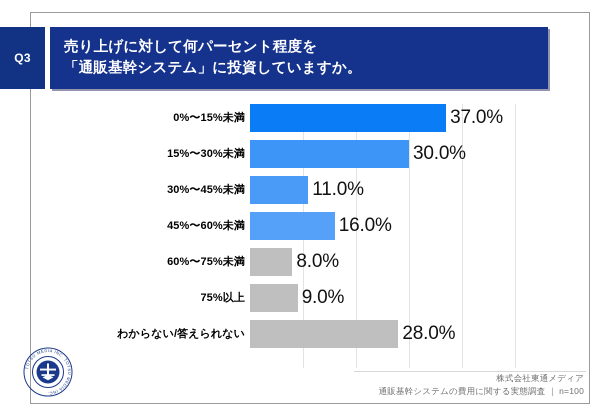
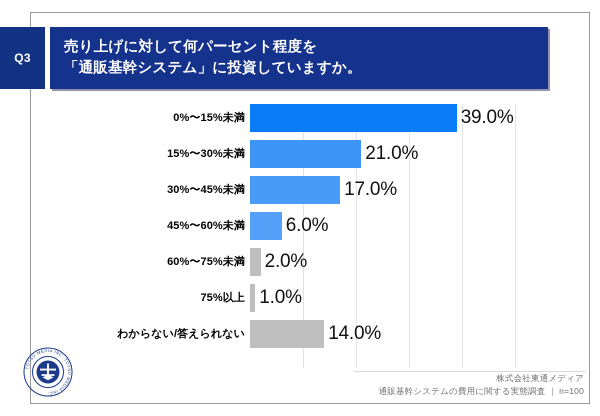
0%〜15%未満: 37.0% -> 39.0%
15%〜30%未満: 30.0% -> 21.0%
30%〜45%未満: 11.0% -> 17.0%
45%〜60%未満: 16.0% -> 6.0%
60%〜75%未満: 8.0% -> 2.0%
75%以上: 9.0% -> 1.0%
わからない/答えられない: 28.0% -> 14.0%
